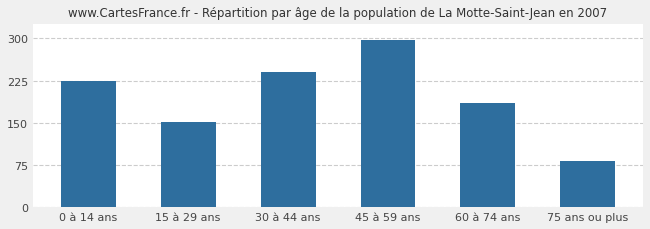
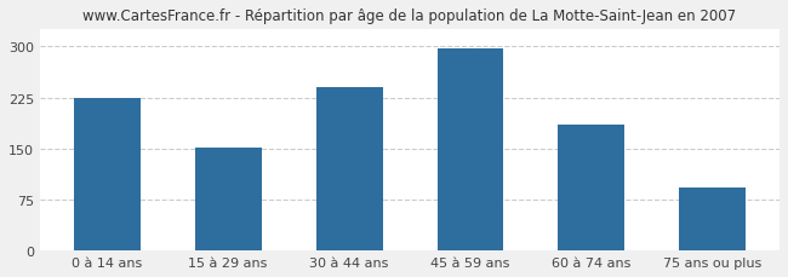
75 ans ou plus: 82 -> 92
